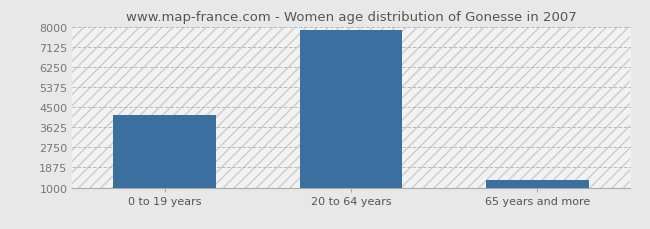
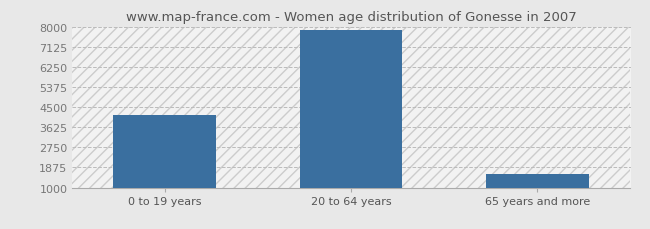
65 years and more: 1330 -> 1600
